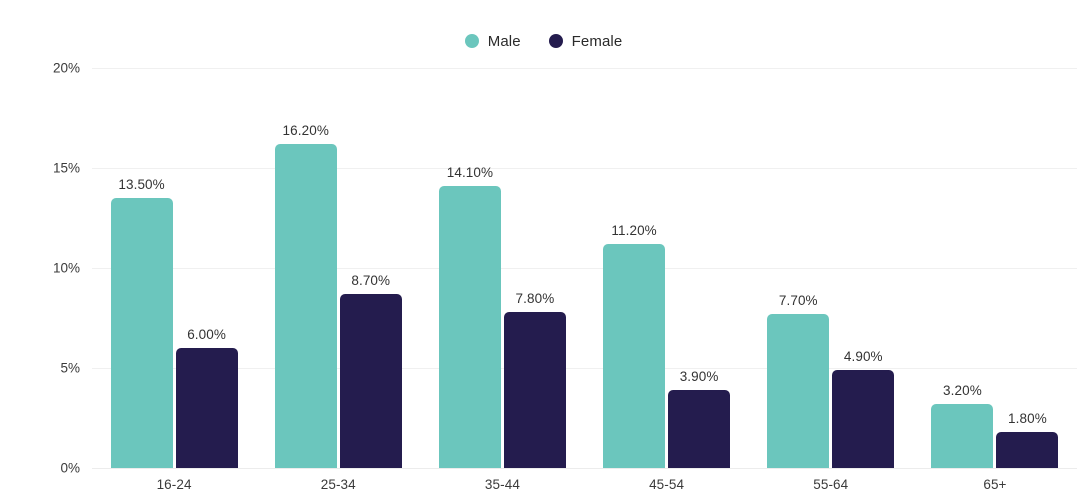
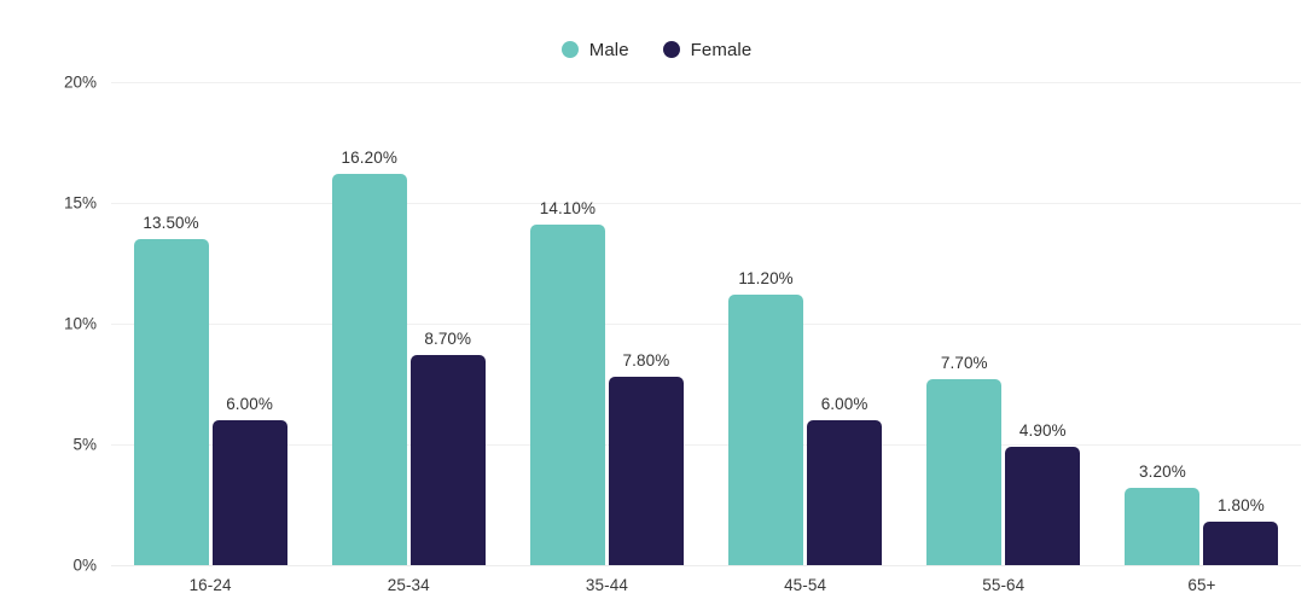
Female/45-54: 3.90% -> 6.00%
